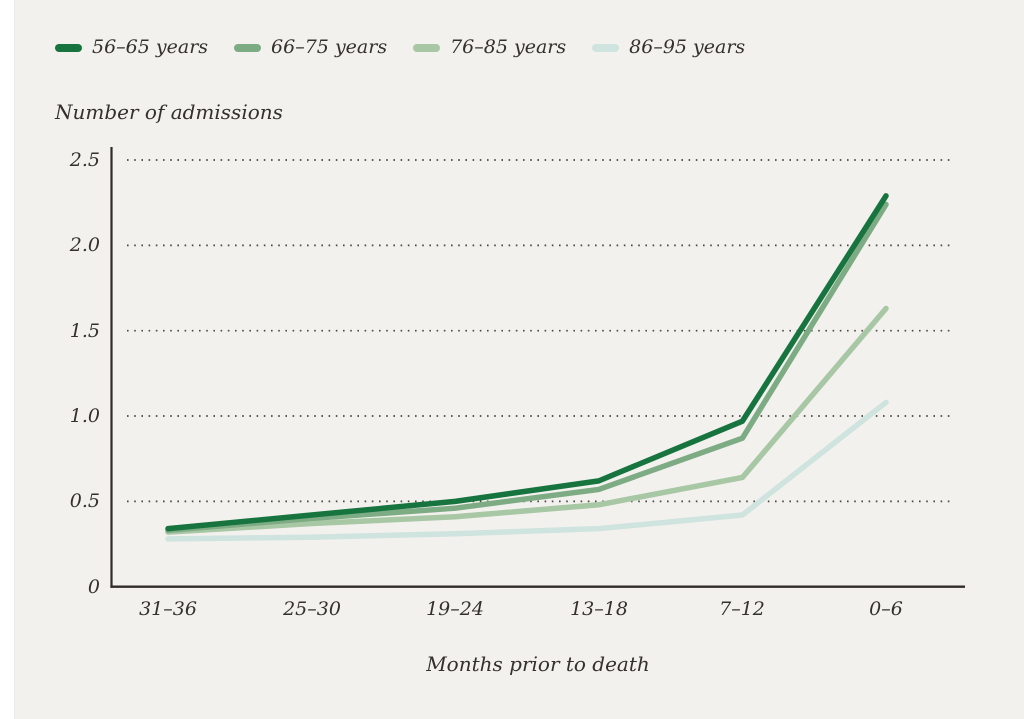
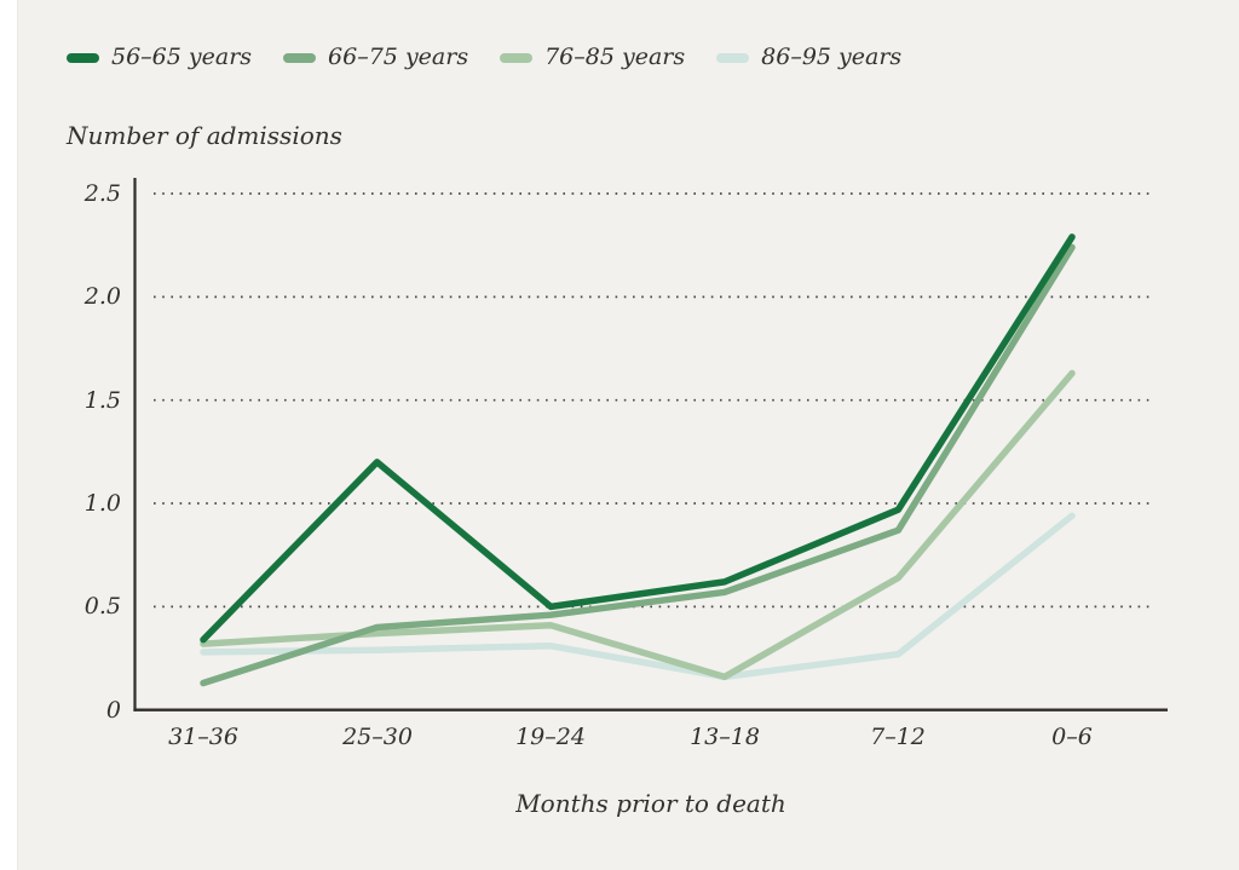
66–75 years/31–36: 0.33 -> 0.13
56–65 years/25–30: 0.42 -> 1.20
76–85 years/13–18: 0.48 -> 0.16
86–95 years/13–18: 0.34 -> 0.16
86–95 years/7–12: 0.42 -> 0.27
86–95 years/0–6: 1.08 -> 0.94
